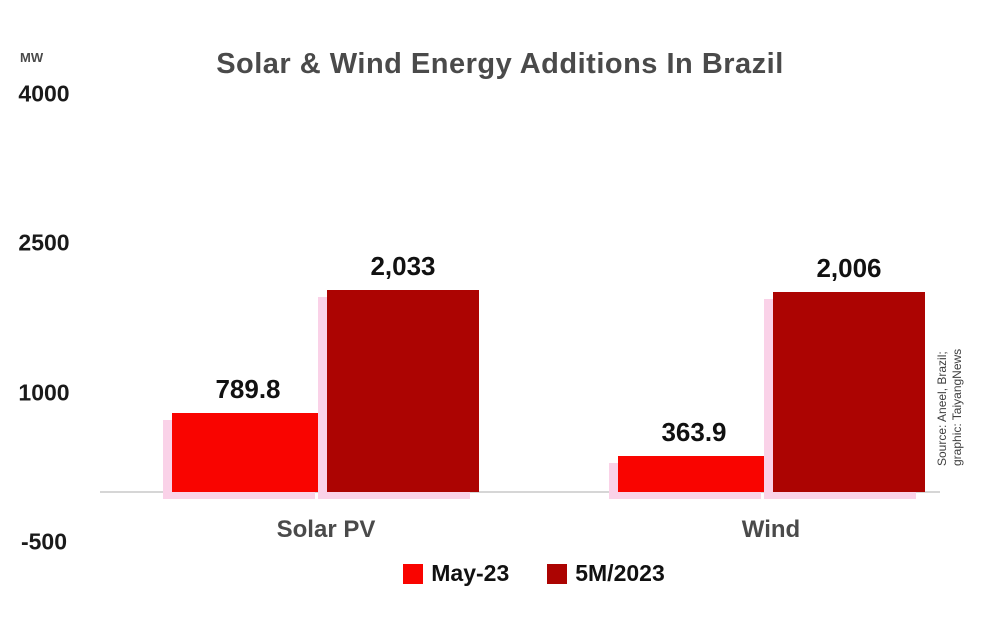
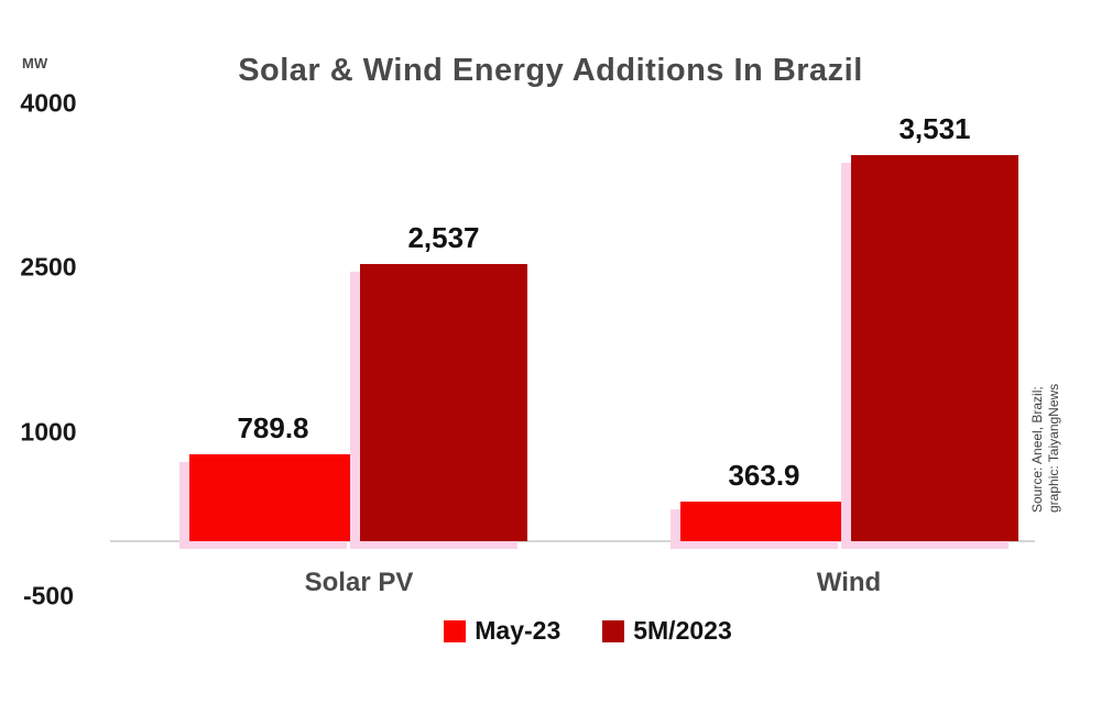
5M/2023/Solar PV: 2,033 -> 2,537
5M/2023/Wind: 2,006 -> 3,531
